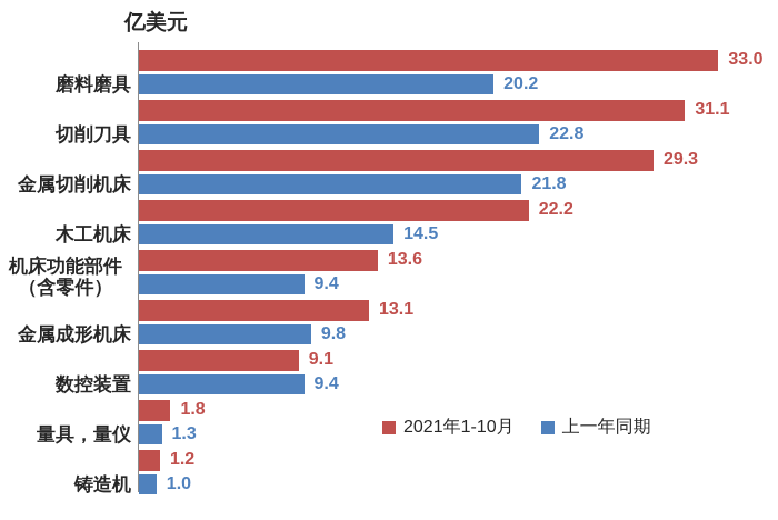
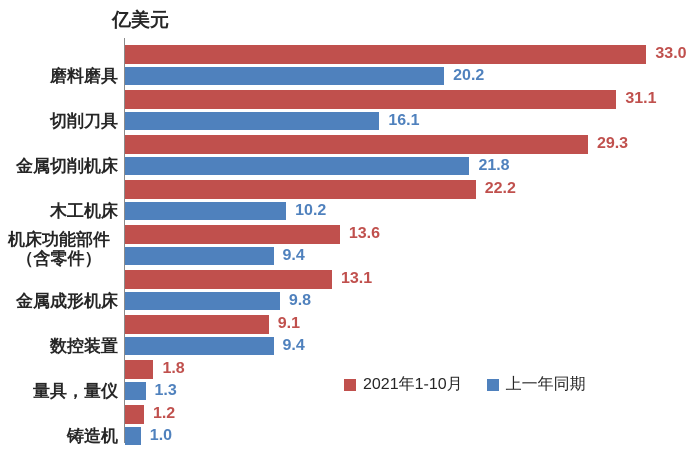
上一年同期/切削刀具: 22.8 -> 16.1
上一年同期/木工机床: 14.5 -> 10.2
